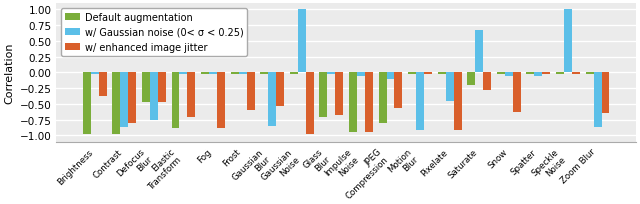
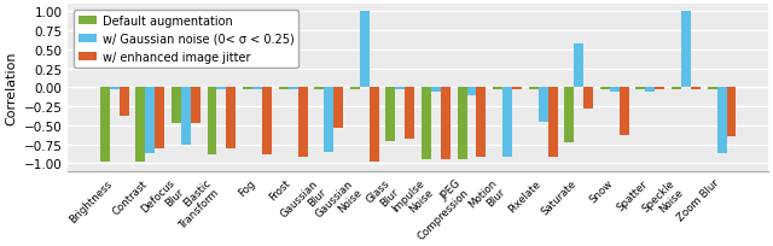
w/ enhanced image jitter/Elastic Transform: -0.70 -> -0.80
w/ enhanced image jitter/Frost: -0.60 -> -0.92
Default augmentation/JPEG Compression: -0.80 -> -0.95
w/ enhanced image jitter/JPEG Compression: -0.56 -> -0.92
Default augmentation/Saturate: -0.20 -> -0.72
w/ Gaussian noise (0< σ < 0.25)/Saturate: 0.68 -> 0.58
